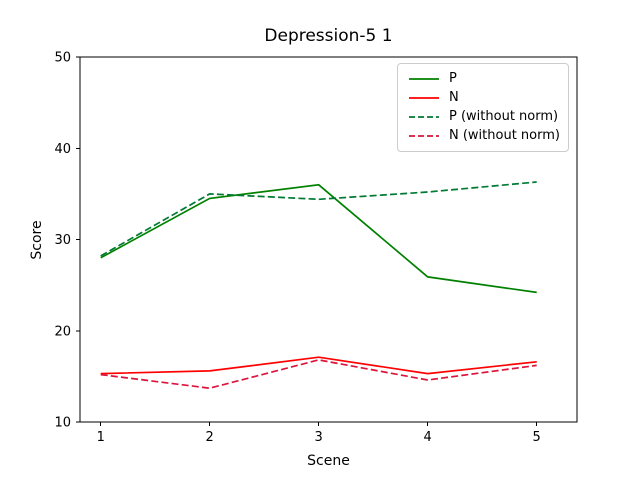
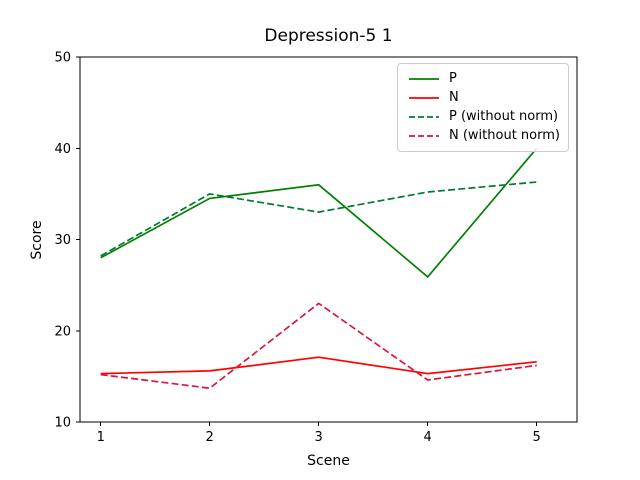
P (without norm)/3: 34 -> 33
N (without norm)/3: 17 -> 23
P/5: 24 -> 40
